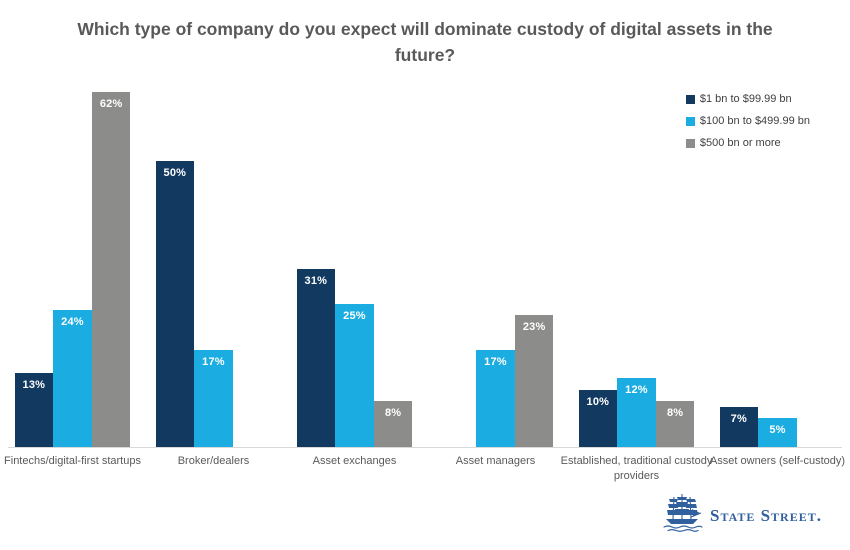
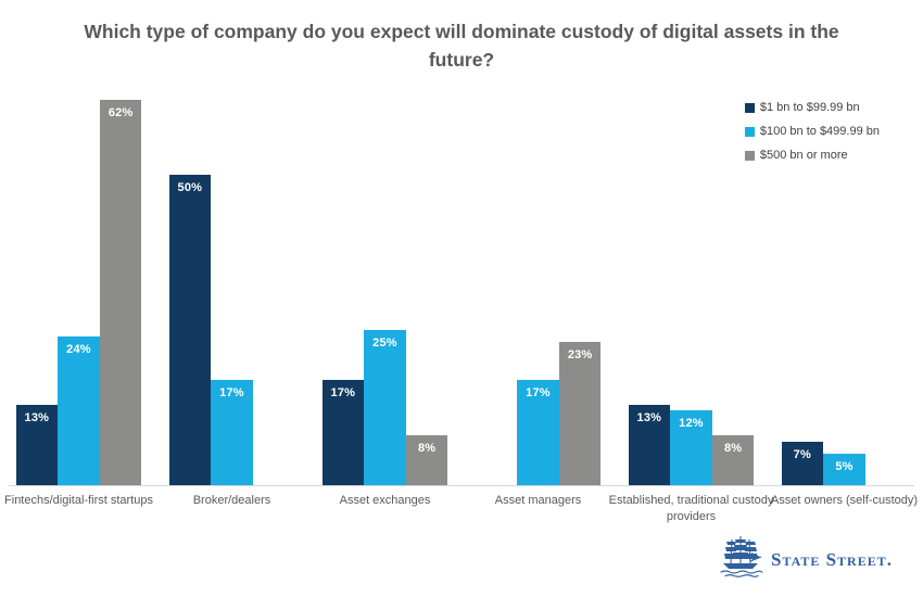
$1 bn to $99.99 bn/Asset exchanges: 31% -> 17%
$1 bn to $99.99 bn/Established, traditional custody providers: 10% -> 13%
